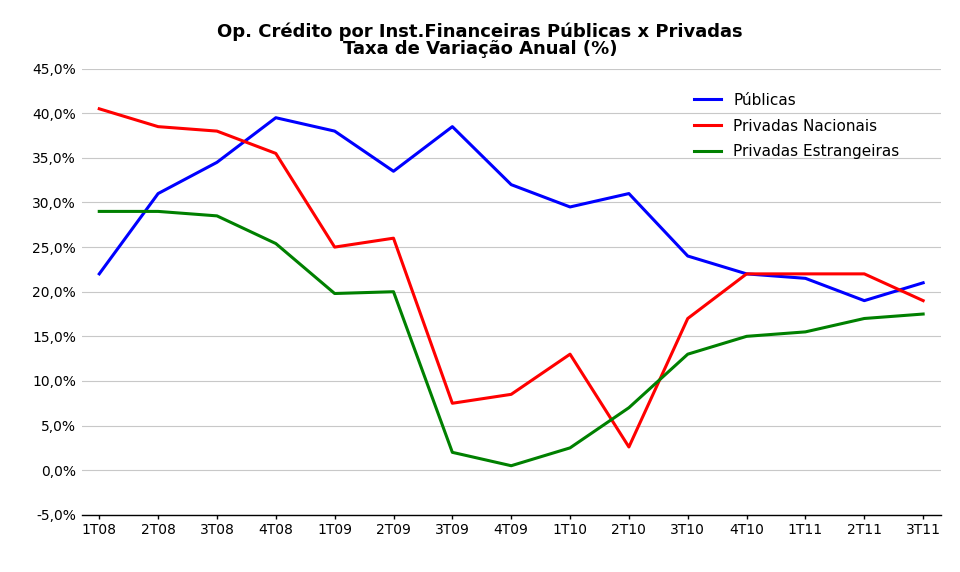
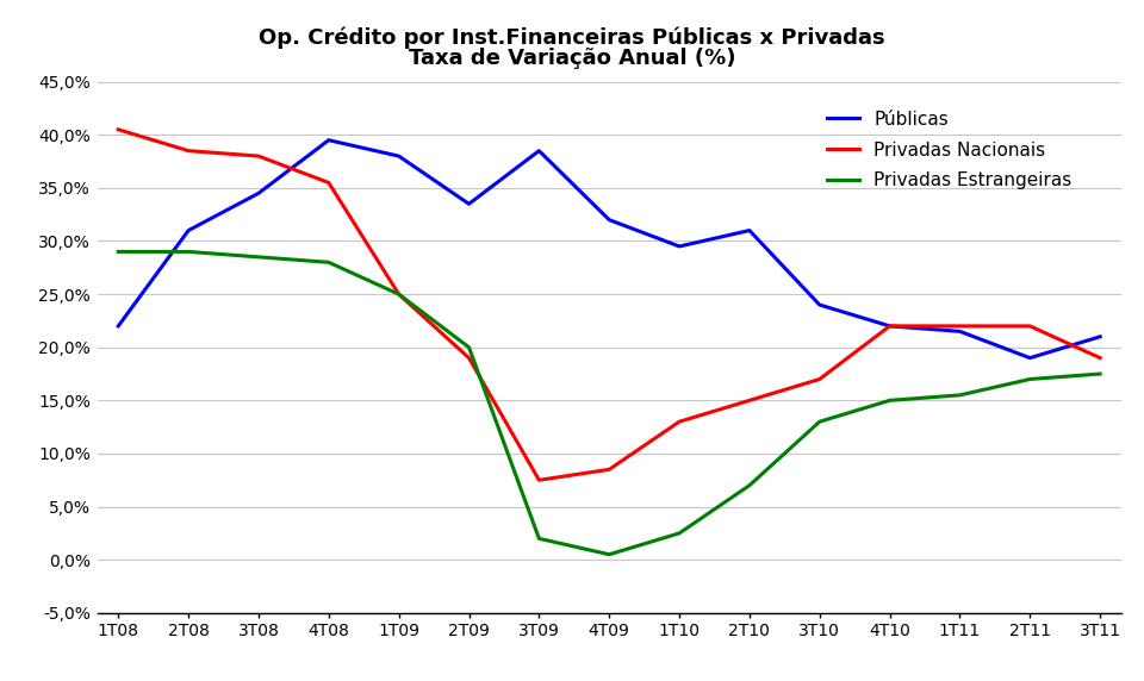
Privadas Estrangeiras/4T08: 25,4% -> 28,0%
Privadas Estrangeiras/1T09: 19,8% -> 25,0%
Privadas Nacionais/2T09: 26,0% -> 19,0%
Privadas Nacionais/2T10: 2,6% -> 15,0%
